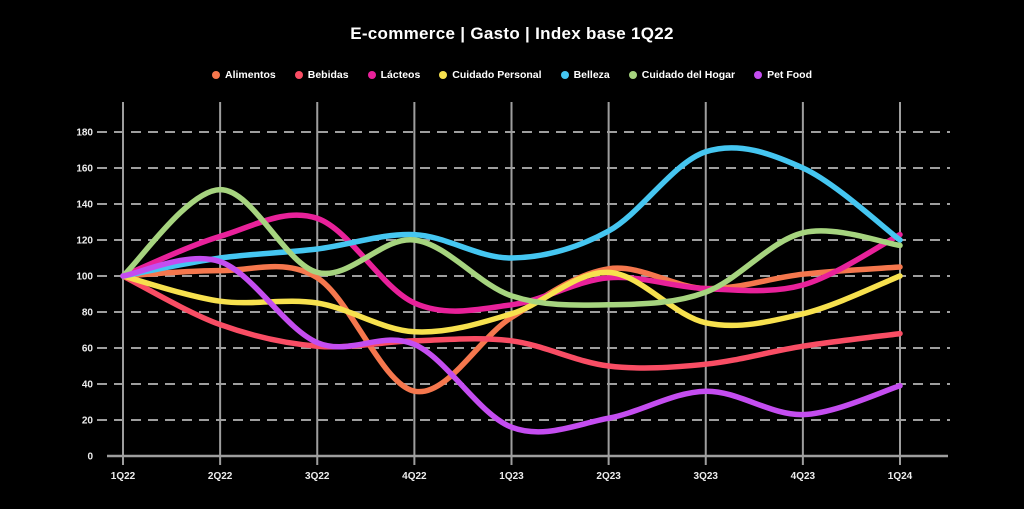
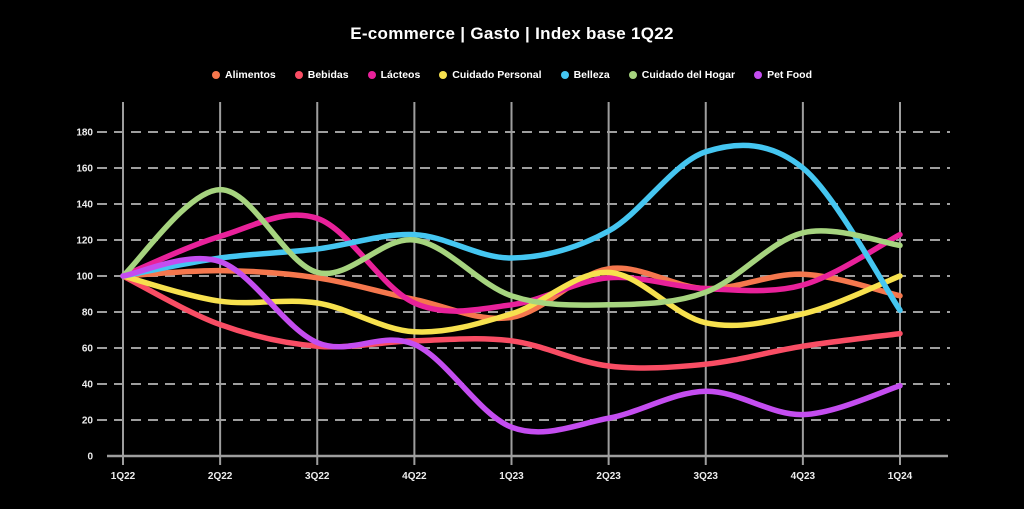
Alimentos/4Q22: 36 -> 87
Alimentos/1Q24: 105 -> 89
Belleza/1Q24: 120 -> 81
